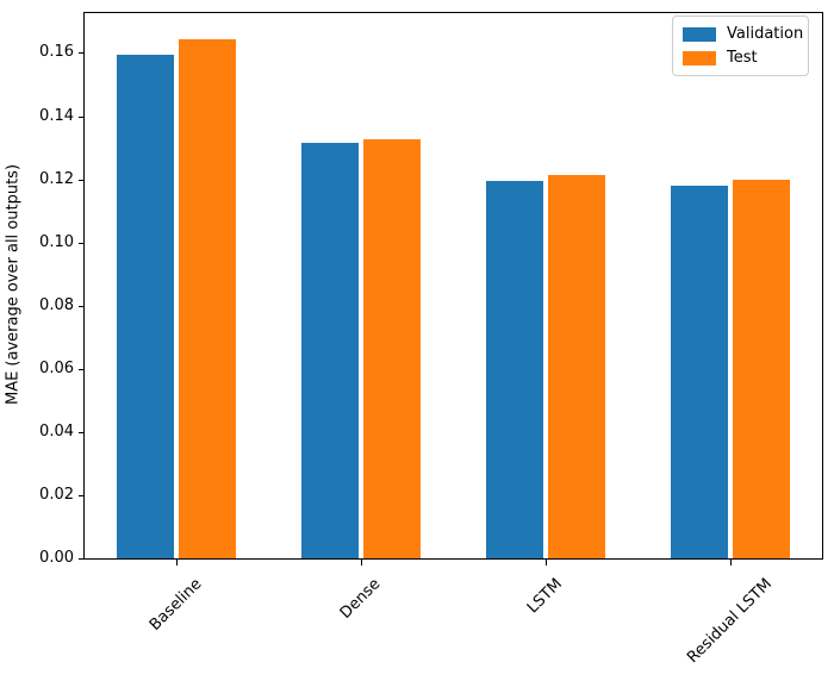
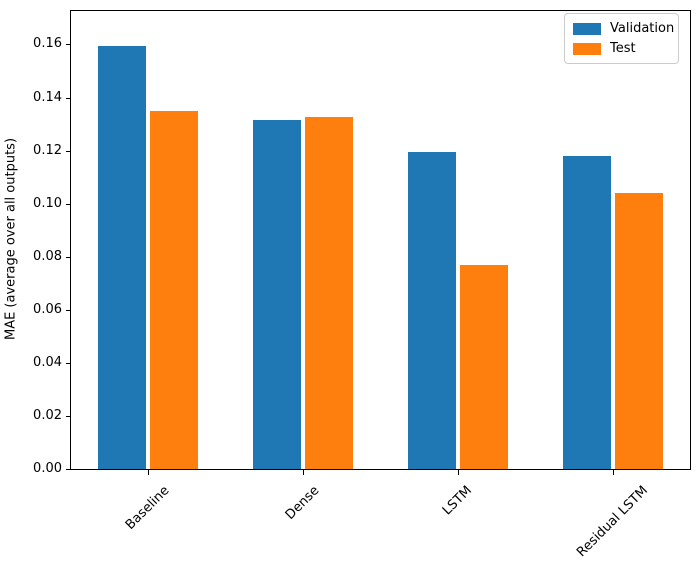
Test/Baseline: 0.165 -> 0.135
Test/LSTM: 0.121 -> 0.077
Test/Residual LSTM: 0.120 -> 0.104
